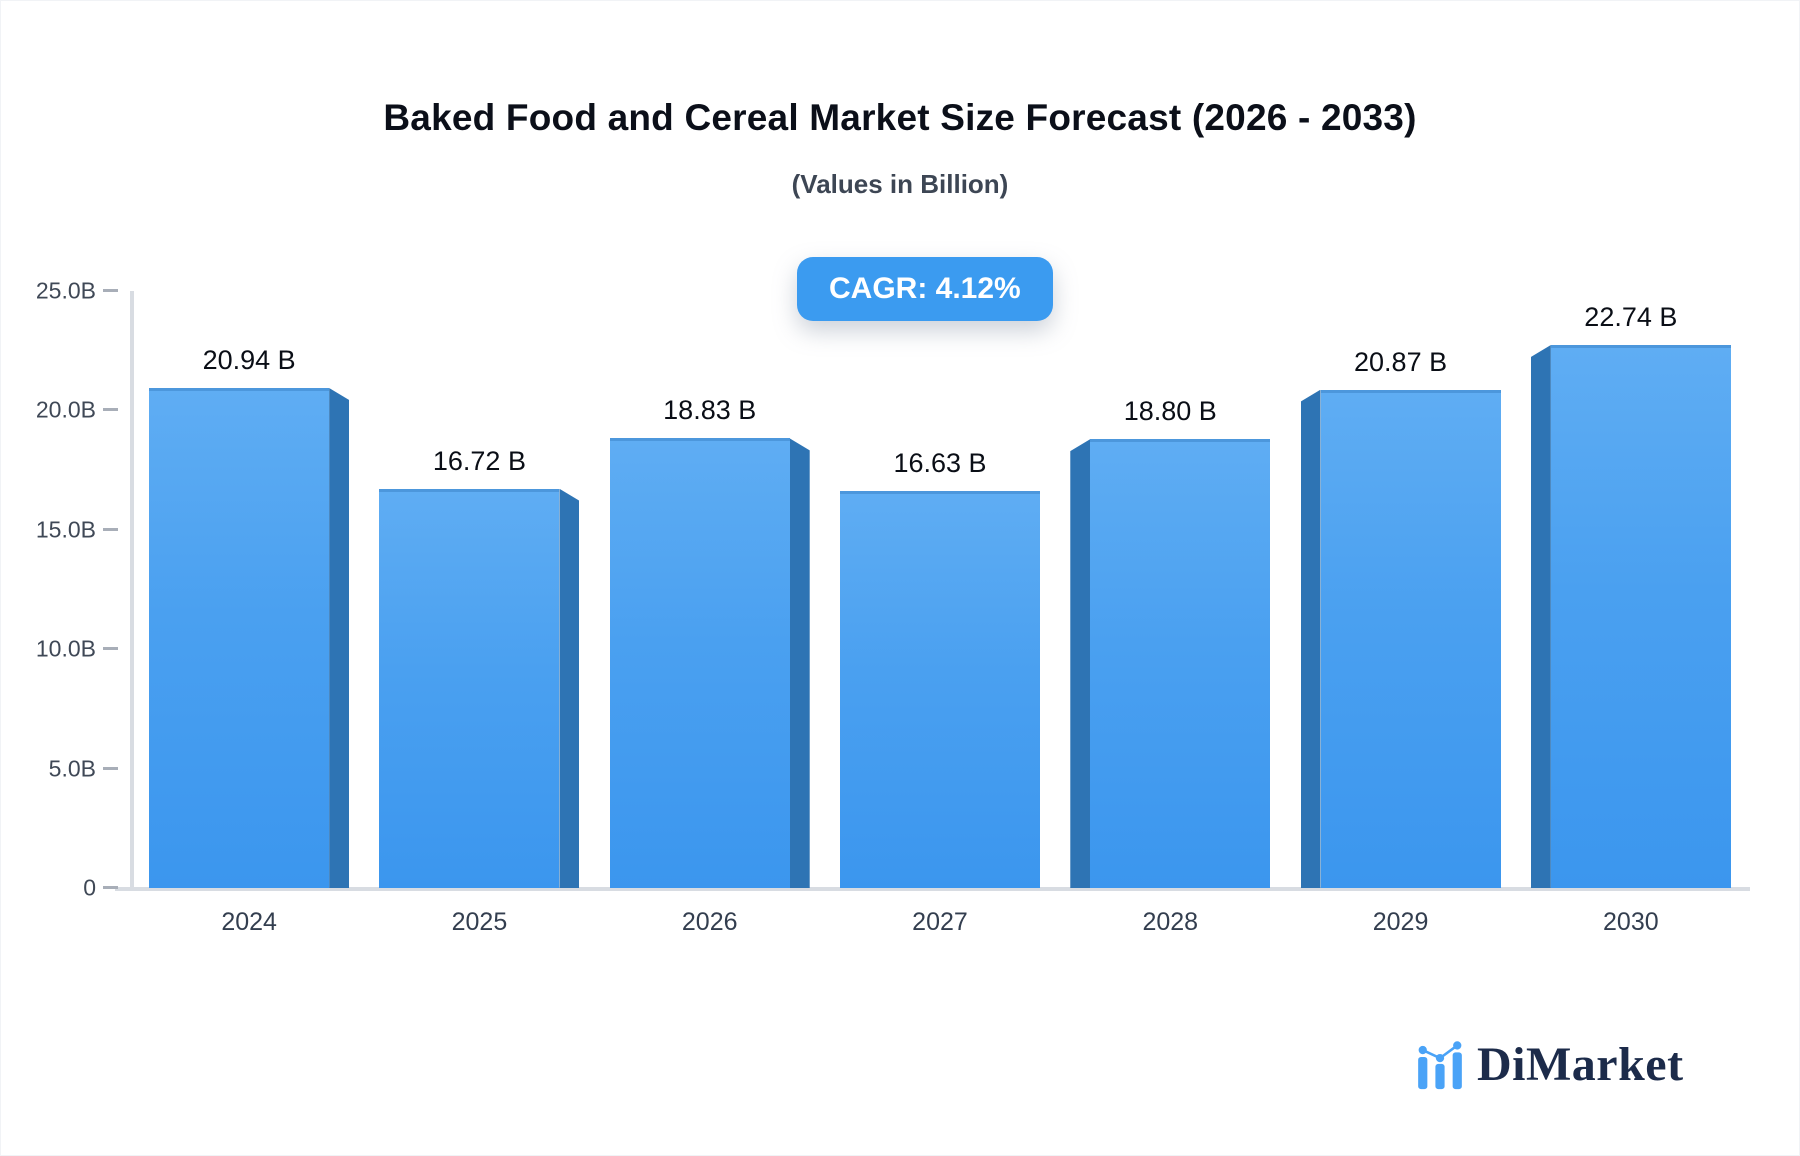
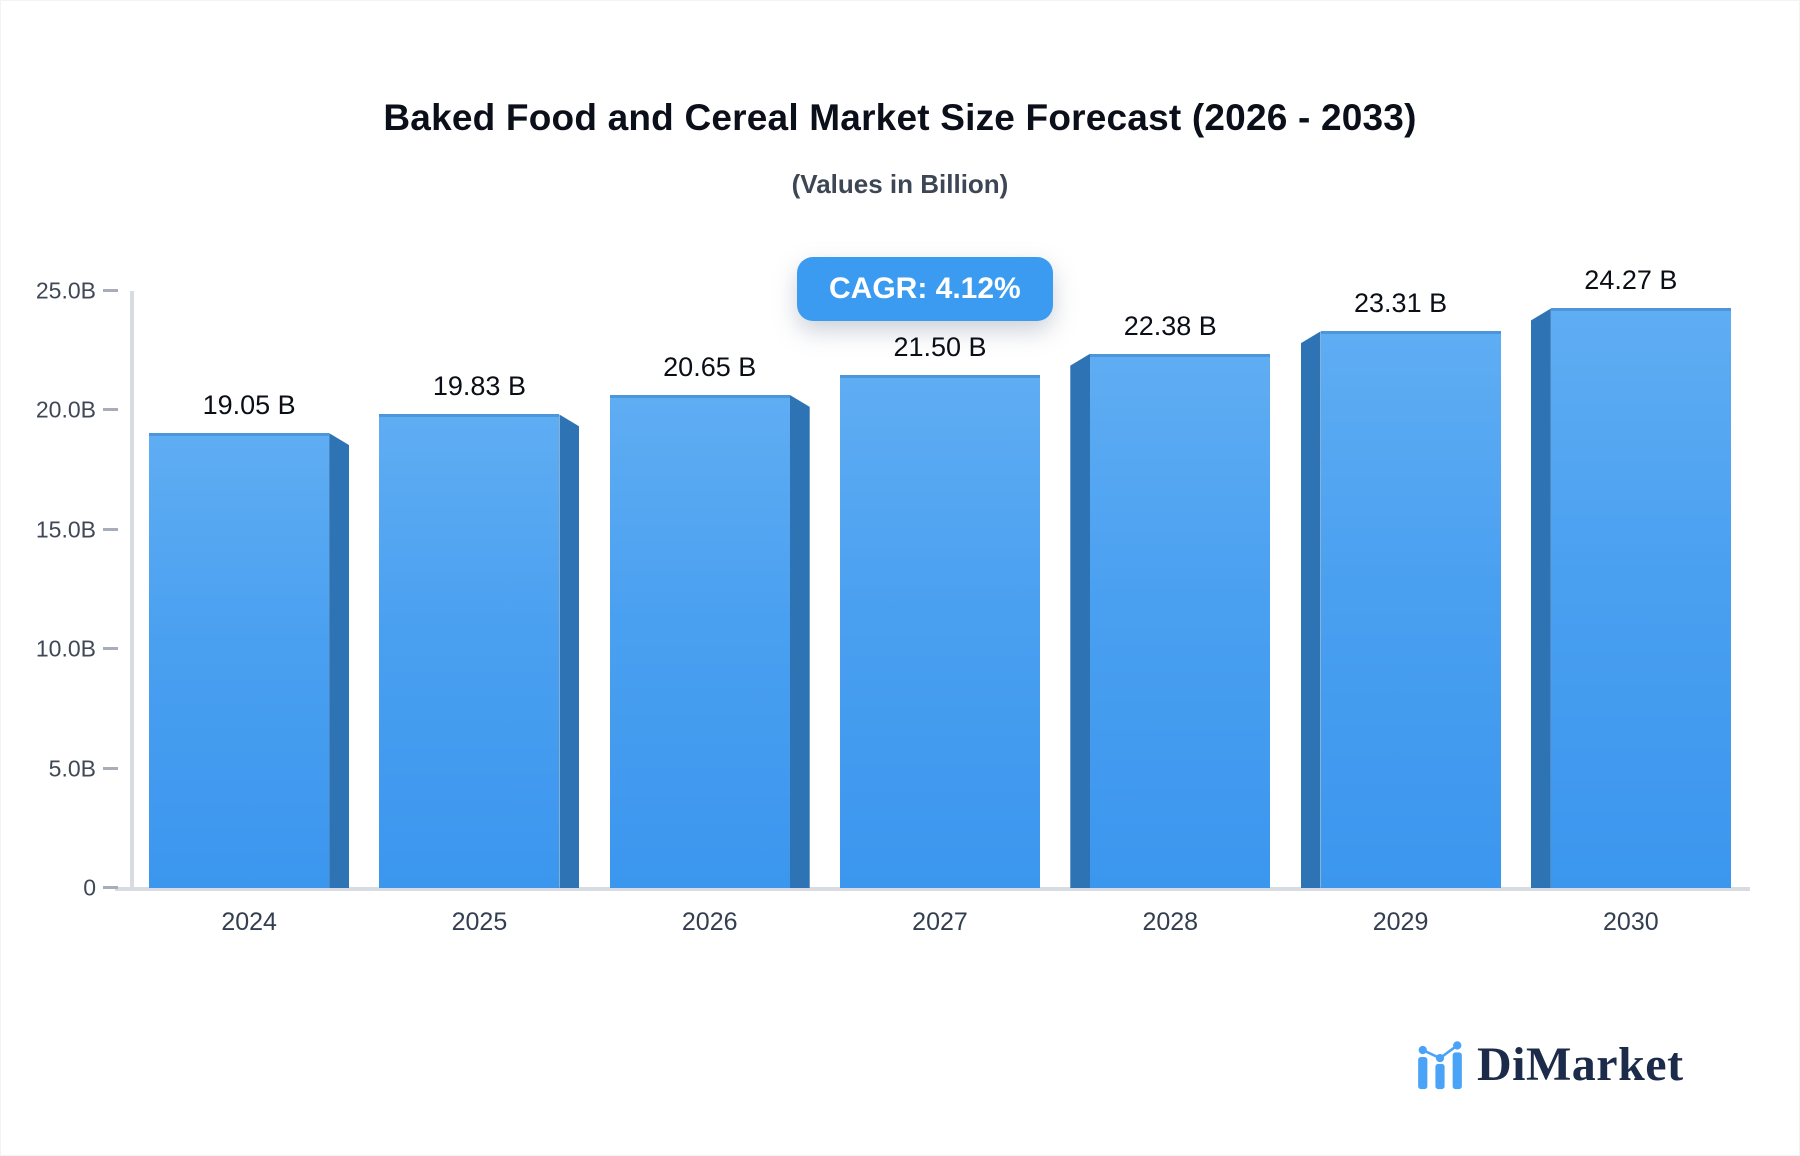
2024: 20.94 -> 19.05
2025: 16.72 -> 19.83
2026: 18.83 -> 20.65
2027: 16.63 -> 21.50
2028: 18.80 -> 22.38
2029: 20.87 -> 23.31
2030: 22.74 -> 24.27
